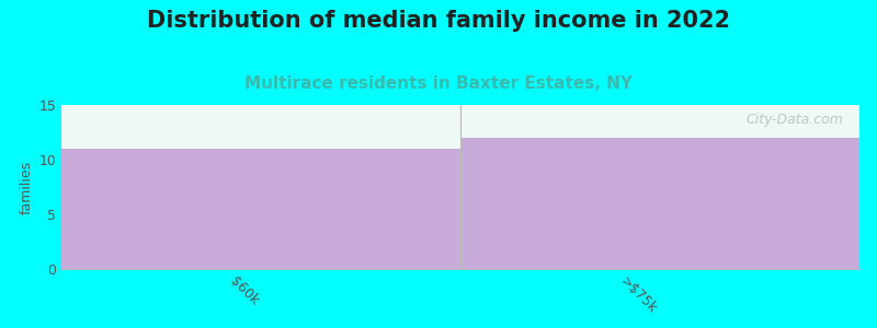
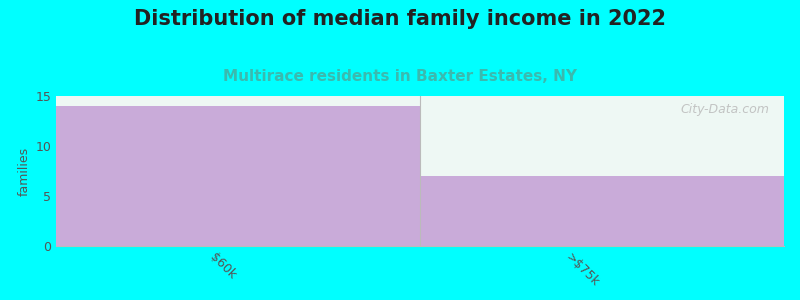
$60k: 11 -> 14
>$75k: 12 -> 7
